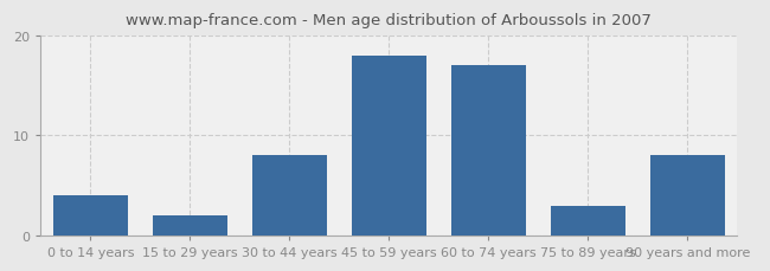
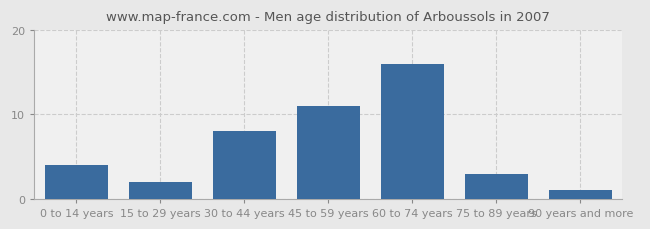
45 to 59 years: 18 -> 11
60 to 74 years: 17 -> 16
90 years and more: 8 -> 1
